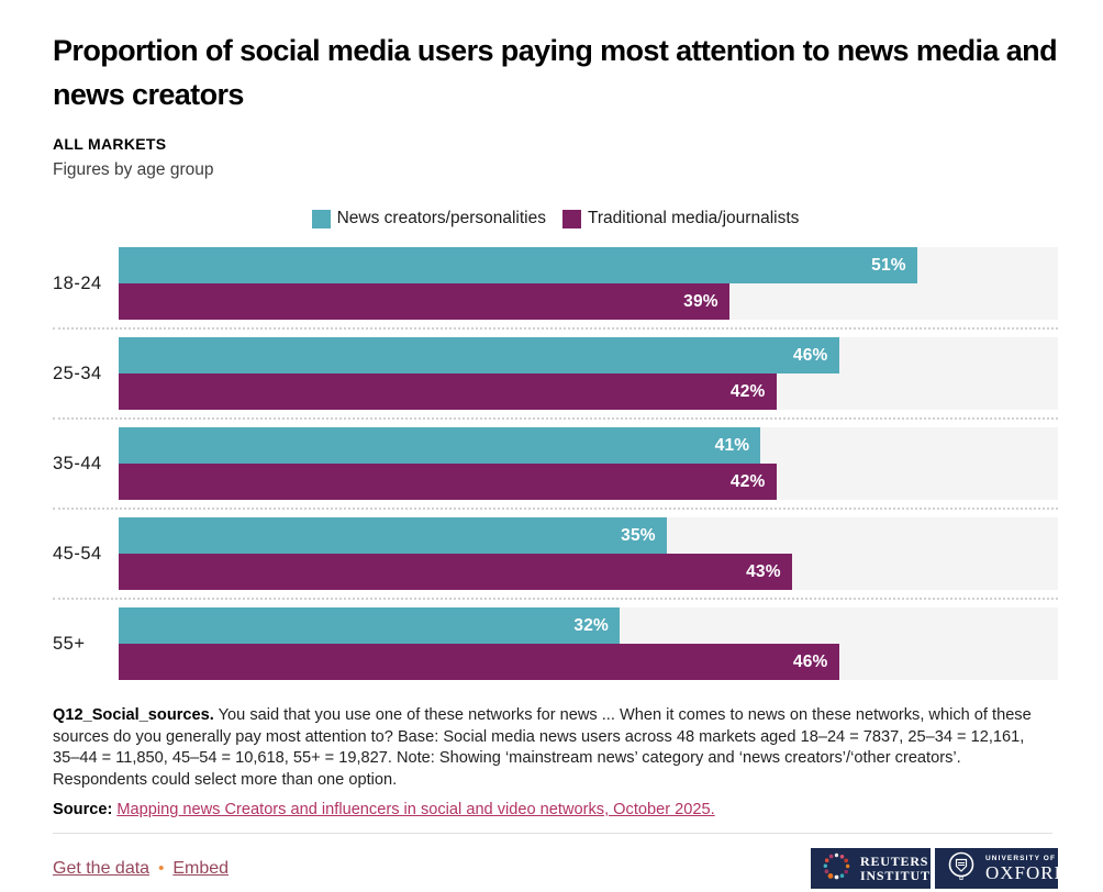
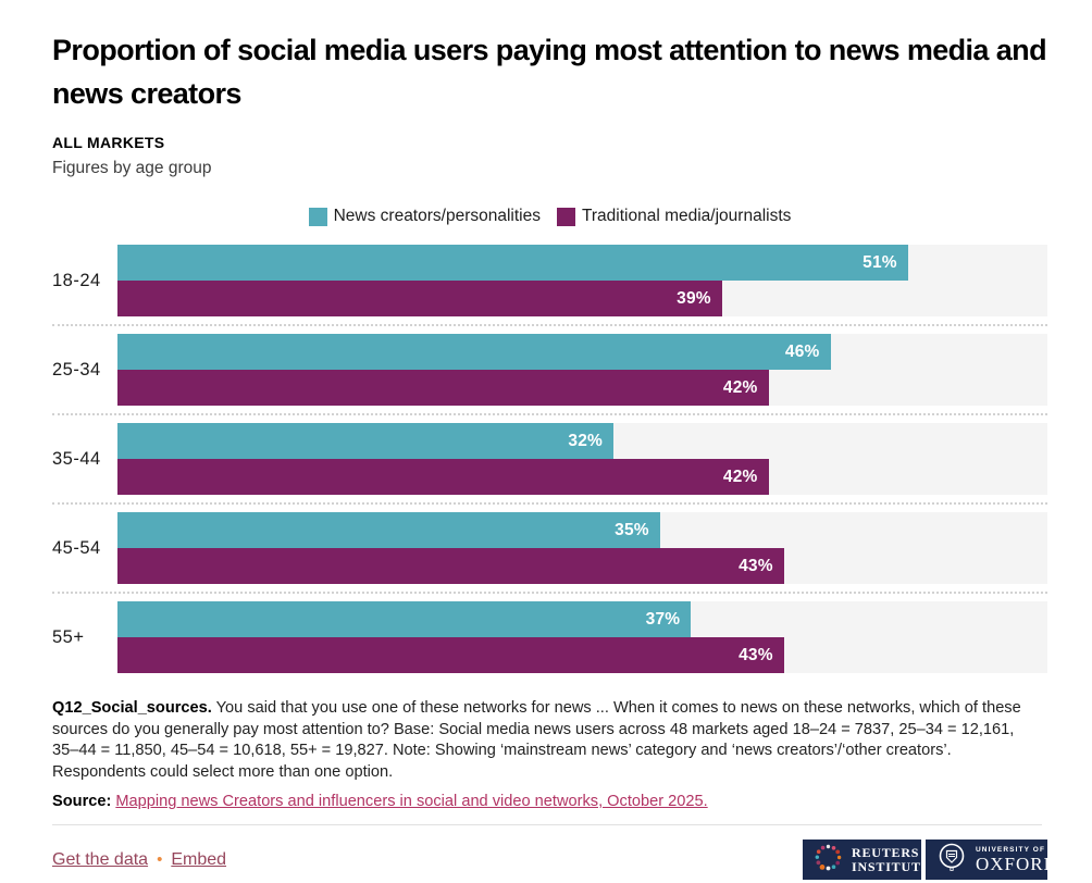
News creators/personalities/35-44: 41% -> 32%
News creators/personalities/55+: 32% -> 37%
Traditional media/journalists/55+: 46% -> 43%
